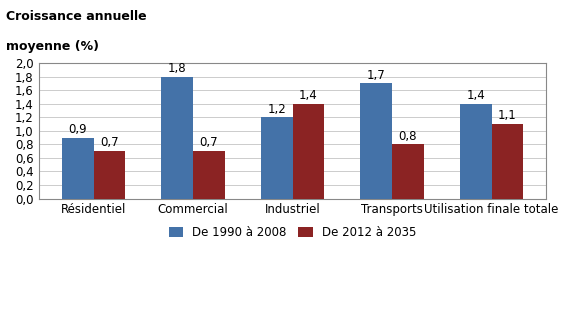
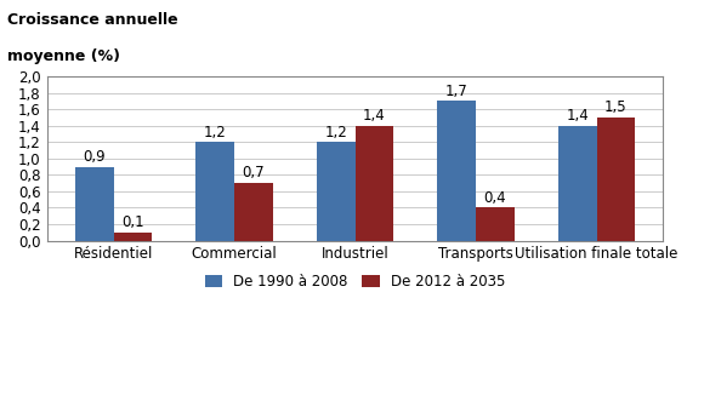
De 2012 à 2035/Résidentiel: 0,7 -> 0,1
De 1990 à 2008/Commercial: 1,8 -> 1,2
De 2012 à 2035/Transports: 0,8 -> 0,4
De 2012 à 2035/Utilisation finale totale: 1,1 -> 1,5
